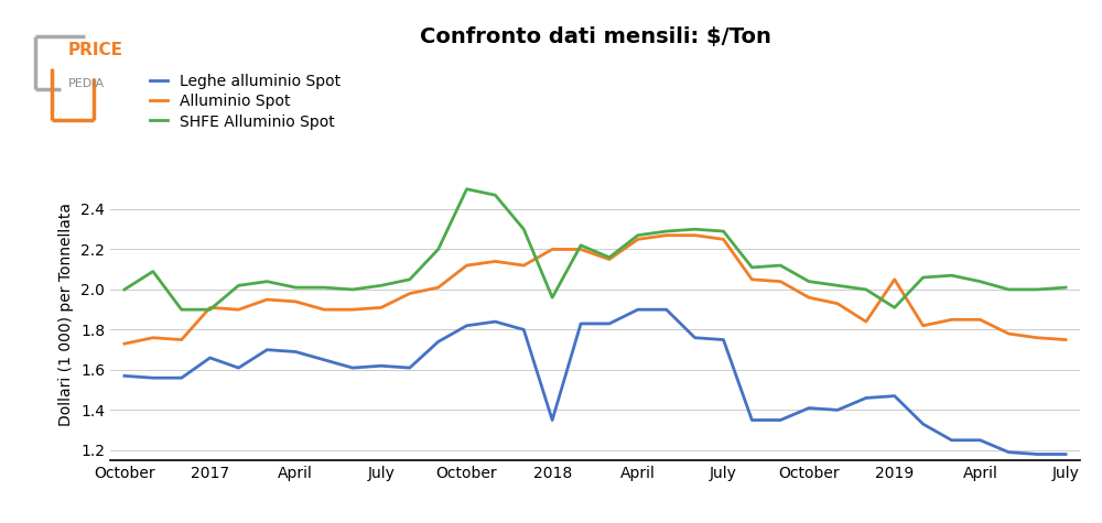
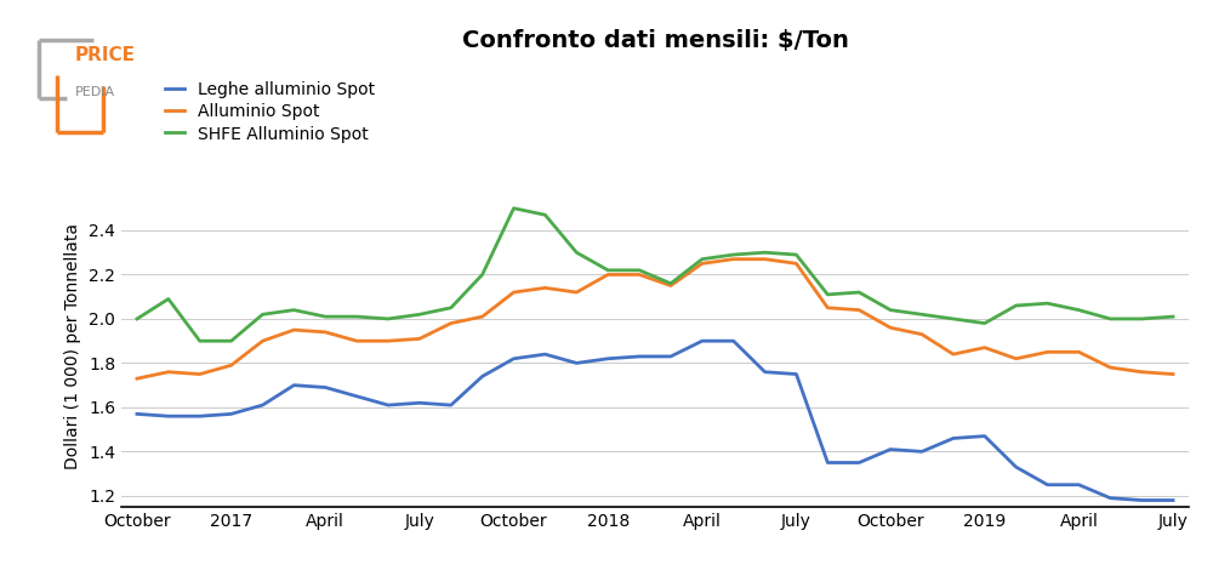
Leghe alluminio Spot/2017: 1.66 -> 1.57
Alluminio Spot/2017: 1.91 -> 1.79
Leghe alluminio Spot/2018: 1.35 -> 1.82
SHFE Alluminio Spot/2018: 1.96 -> 2.22
Alluminio Spot/2019: 2.05 -> 1.87
SHFE Alluminio Spot/2019: 1.91 -> 1.98
